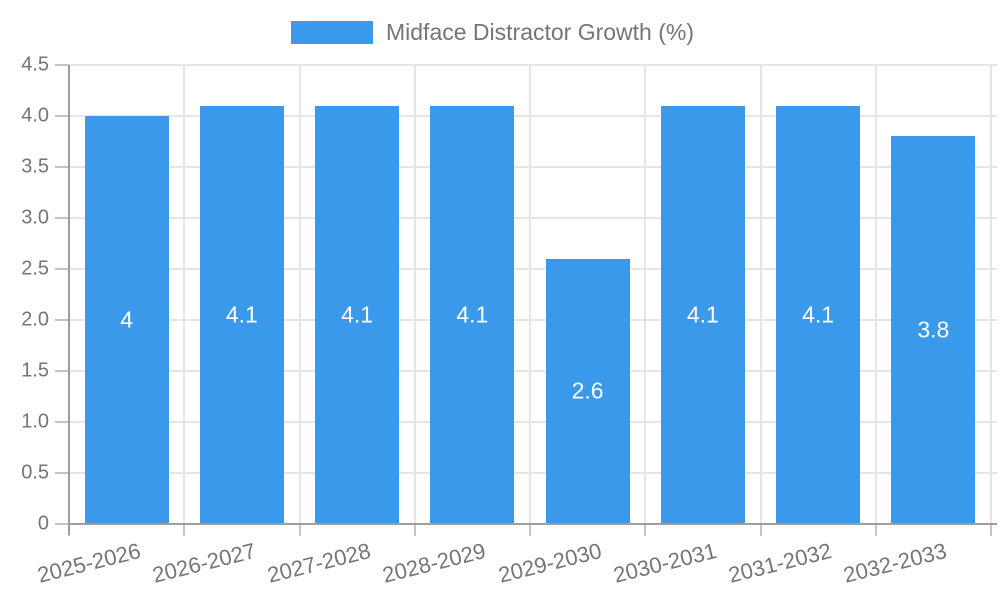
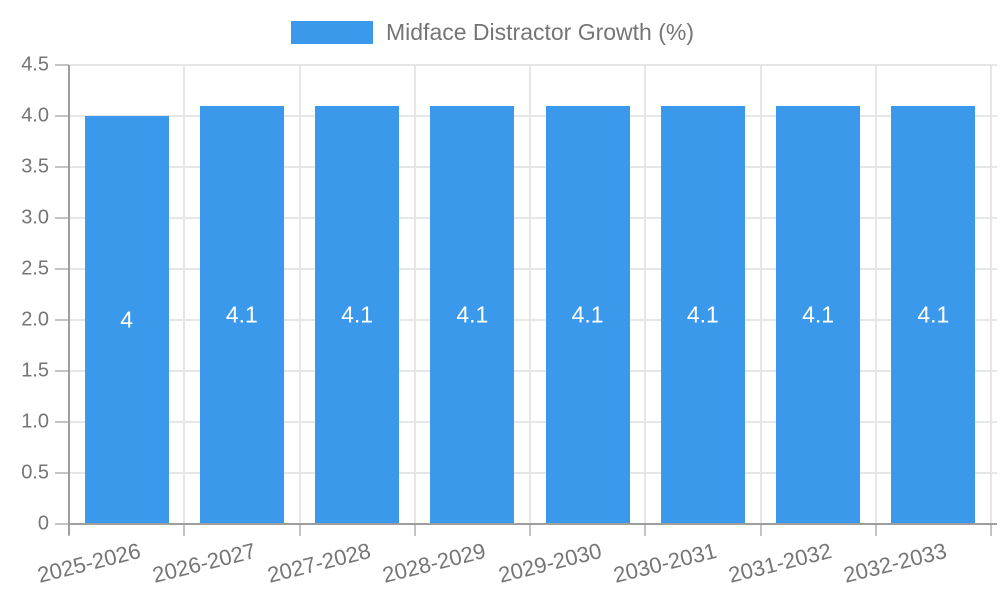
2029-2030: 2.6 -> 4.1
2032-2033: 3.8 -> 4.1
